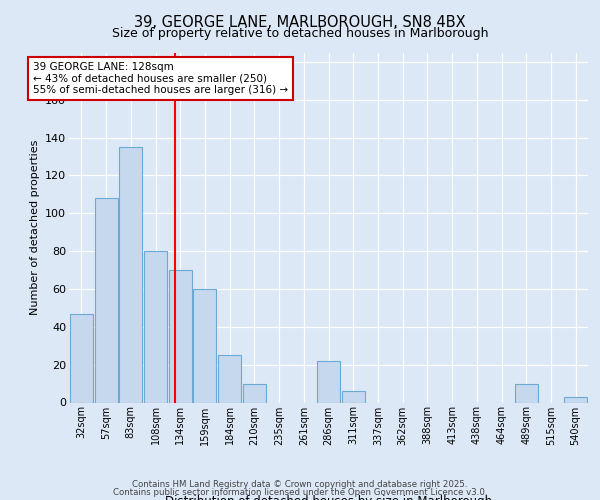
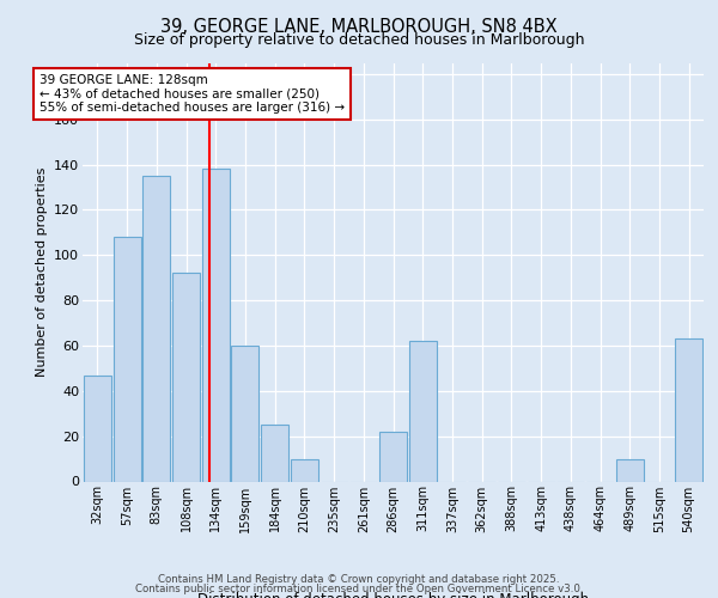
108sqm: 80 -> 92
134sqm: 70 -> 138
311sqm: 6 -> 62
540sqm: 3 -> 63
